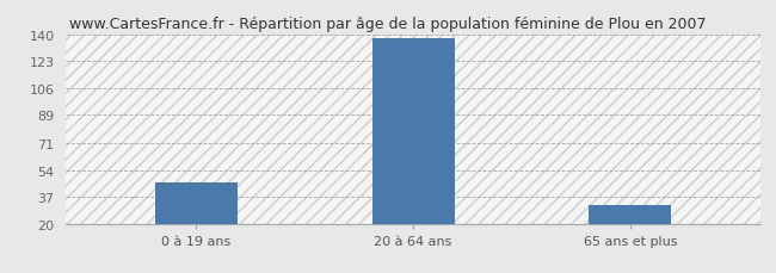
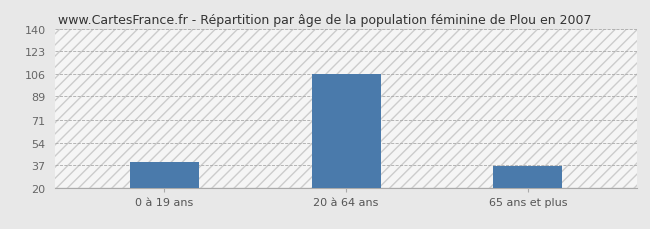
0 à 19 ans: 46 -> 39
20 à 64 ans: 138 -> 106
65 ans et plus: 32 -> 36
